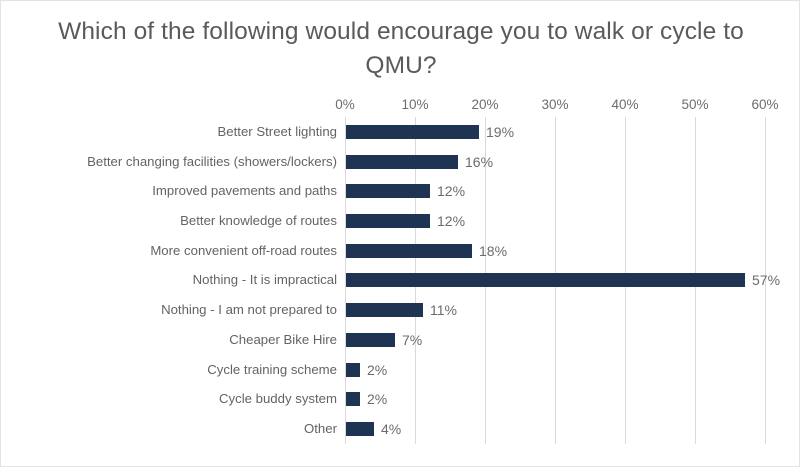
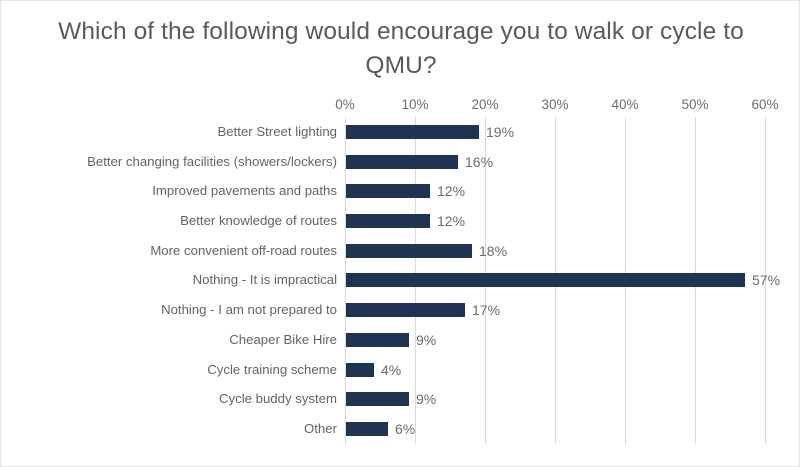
Nothing - I am not prepared to: 11% -> 17%
Cheaper Bike Hire: 7% -> 9%
Cycle training scheme: 2% -> 4%
Cycle buddy system: 2% -> 9%
Other: 4% -> 6%
